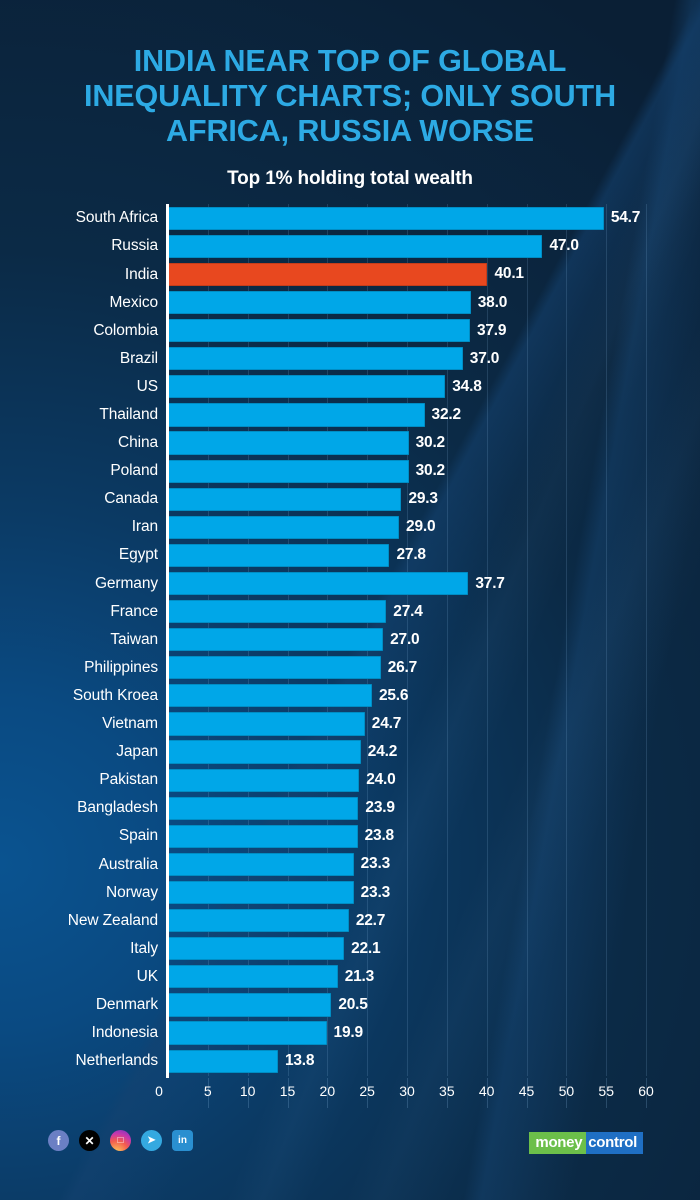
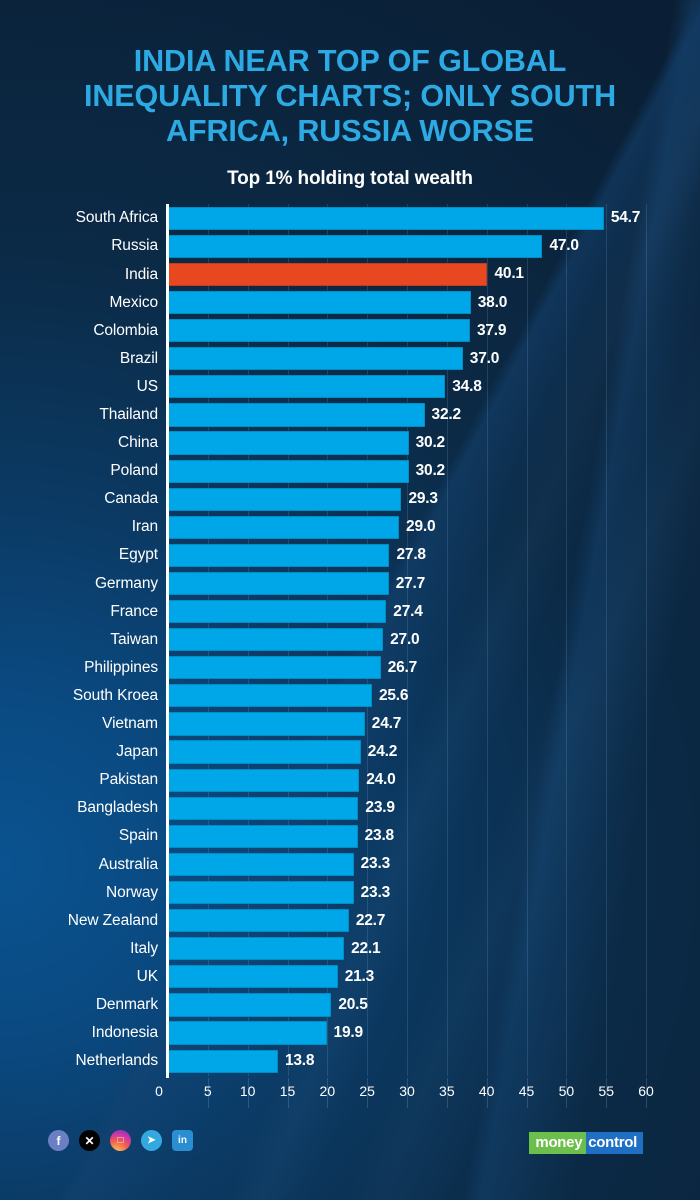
Germany: 37.7 -> 27.7
